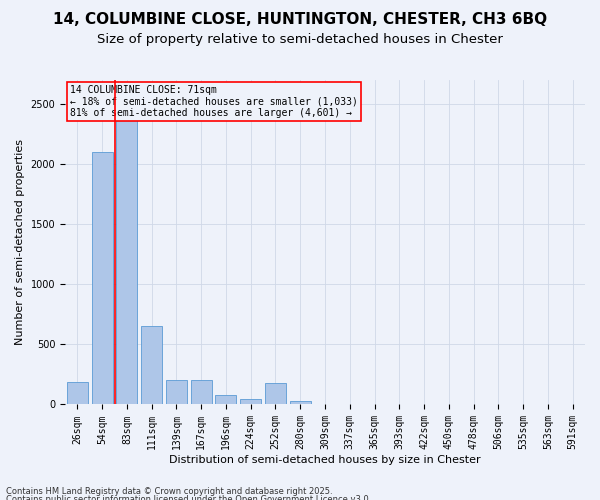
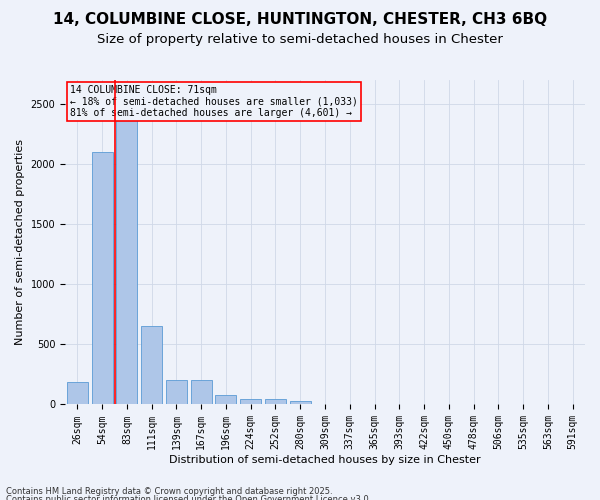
252sqm: 180 -> 40
